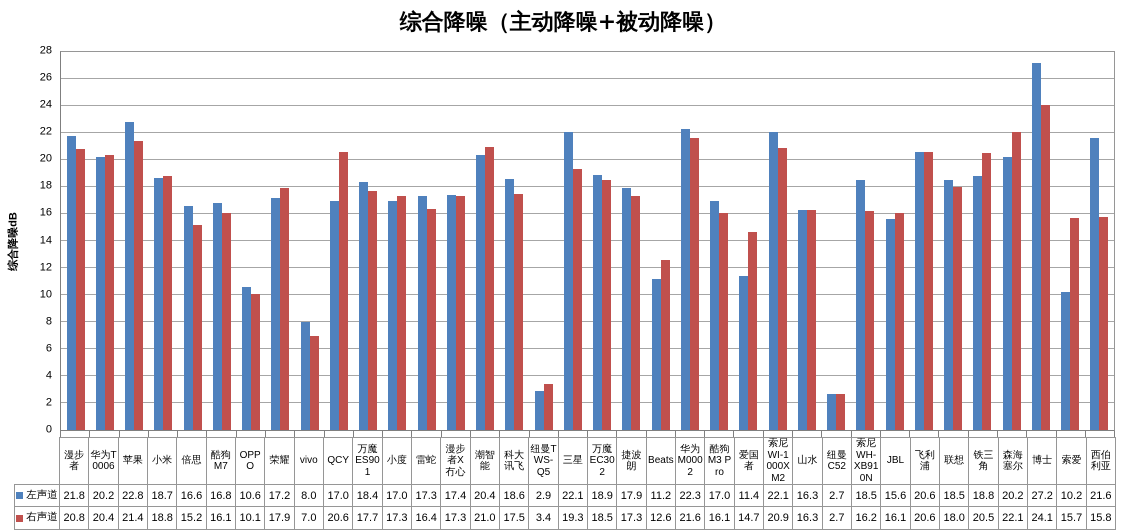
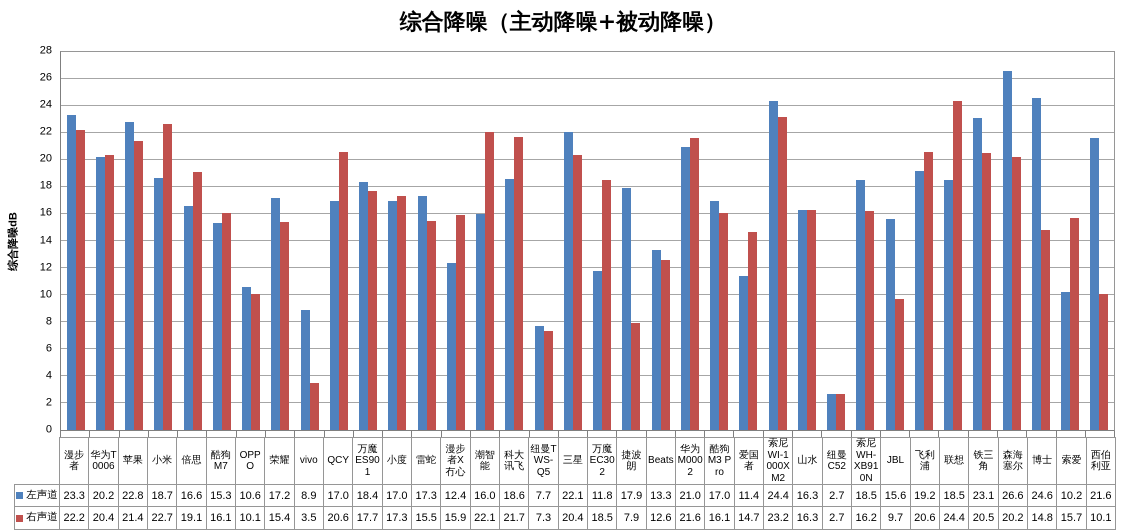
左声道/漫步者: 21.8 -> 23.3
右声道/漫步者: 20.8 -> 22.2
右声道/小米: 18.8 -> 22.7
右声道/倍思: 15.2 -> 19.1
左声道/酷狗M7: 16.8 -> 15.3
右声道/荣耀: 17.9 -> 15.4
左声道/vivo: 8.0 -> 8.9
右声道/vivo: 7.0 -> 3.5
右声道/雷蛇: 16.4 -> 15.5
左声道/漫步者X冇心: 17.4 -> 12.4
右声道/漫步者X冇心: 17.3 -> 15.9
左声道/潮智能: 20.4 -> 16.0
右声道/潮智能: 21.0 -> 22.1
右声道/科大讯飞: 17.5 -> 21.7
左声道/纽曼TWS-Q5: 2.9 -> 7.7
右声道/纽曼TWS-Q5: 3.4 -> 7.3
右声道/三星: 19.3 -> 20.4
左声道/万魔EC302: 18.9 -> 11.8
右声道/捷波朗: 17.3 -> 7.9
左声道/Beats: 11.2 -> 13.3
左声道/华为M0002: 22.3 -> 21.0
左声道/索尼WI-1000XM2: 22.1 -> 24.4
右声道/索尼WI-1000XM2: 20.9 -> 23.2
右声道/JBL: 16.1 -> 9.7
左声道/飞利浦: 20.6 -> 19.2
右声道/联想: 18.0 -> 24.4
左声道/铁三角: 18.8 -> 23.1
左声道/森海塞尔: 20.2 -> 26.6
右声道/森海塞尔: 22.1 -> 20.2
左声道/博士: 27.2 -> 24.6
右声道/博士: 24.1 -> 14.8
右声道/西伯利亚: 15.8 -> 10.1
